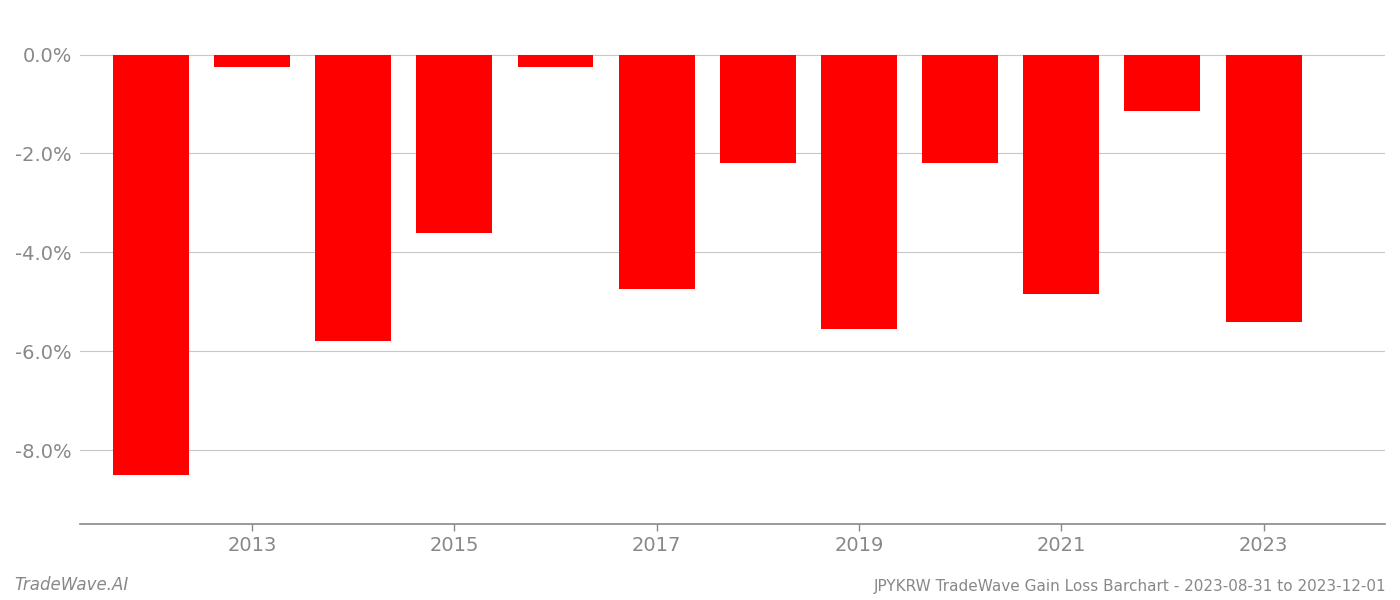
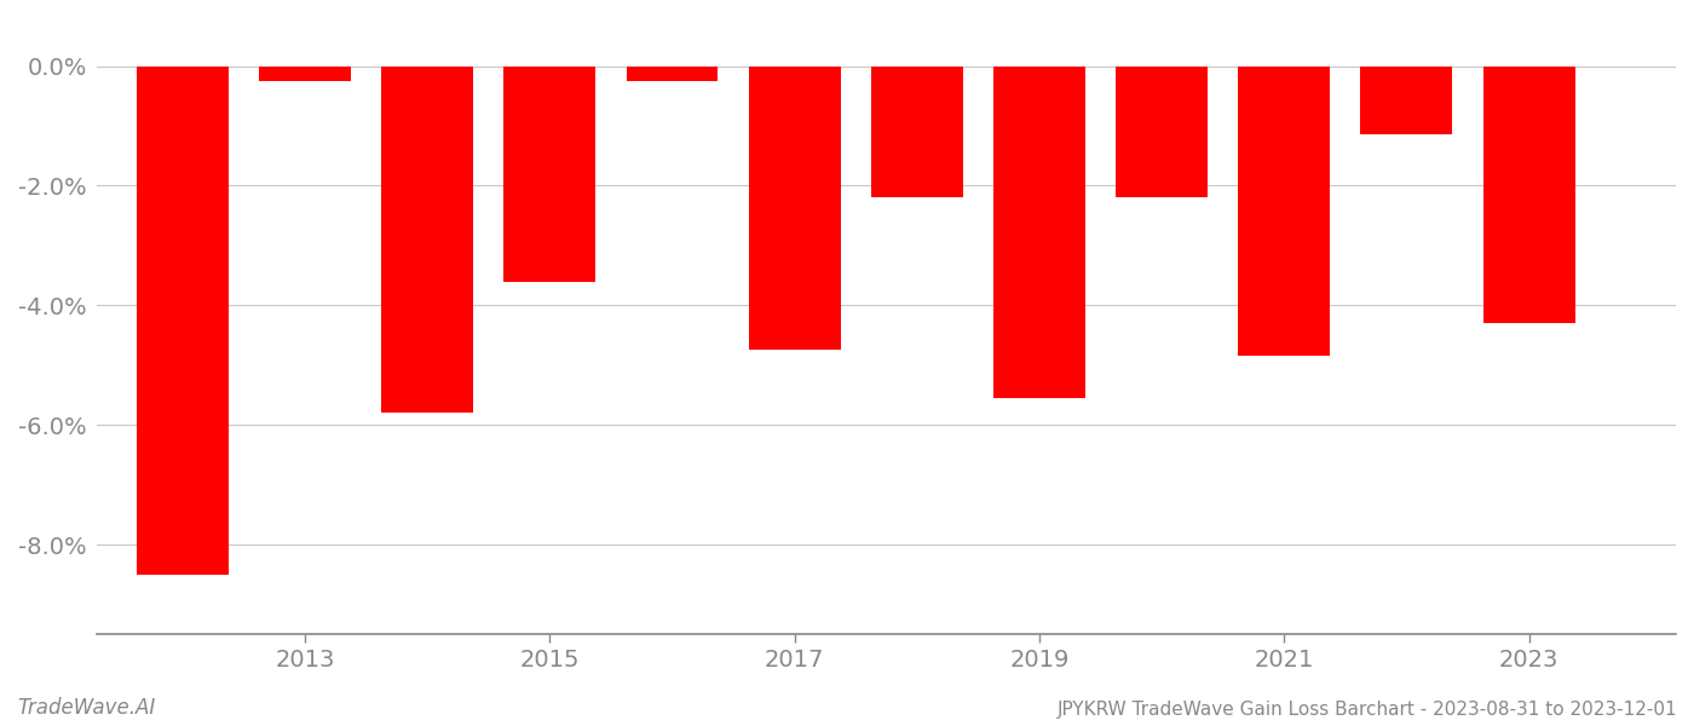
2023: -5.40% -> -4.30%
